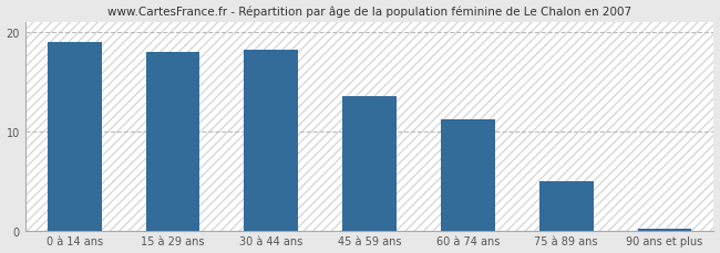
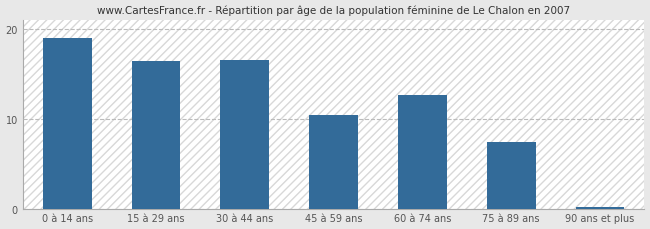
15 à 29 ans: 18.0 -> 16.4
30 à 44 ans: 18.2 -> 16.6
45 à 59 ans: 13.5 -> 10.4
60 à 74 ans: 11.2 -> 12.6
75 à 89 ans: 5.0 -> 7.4
